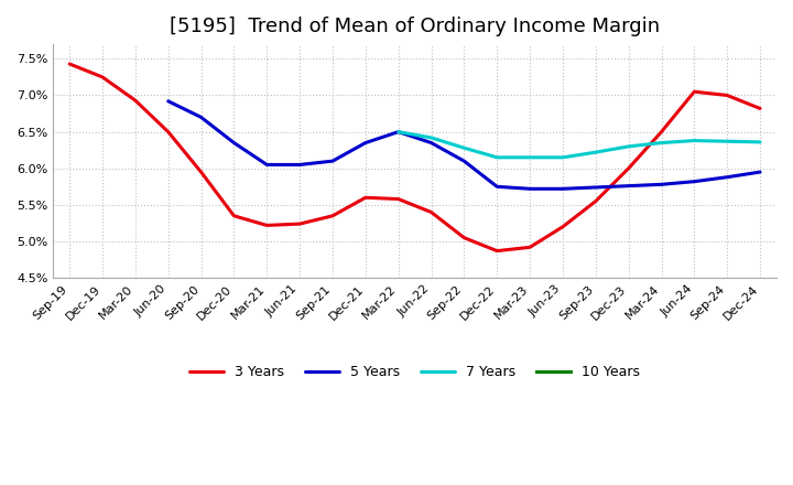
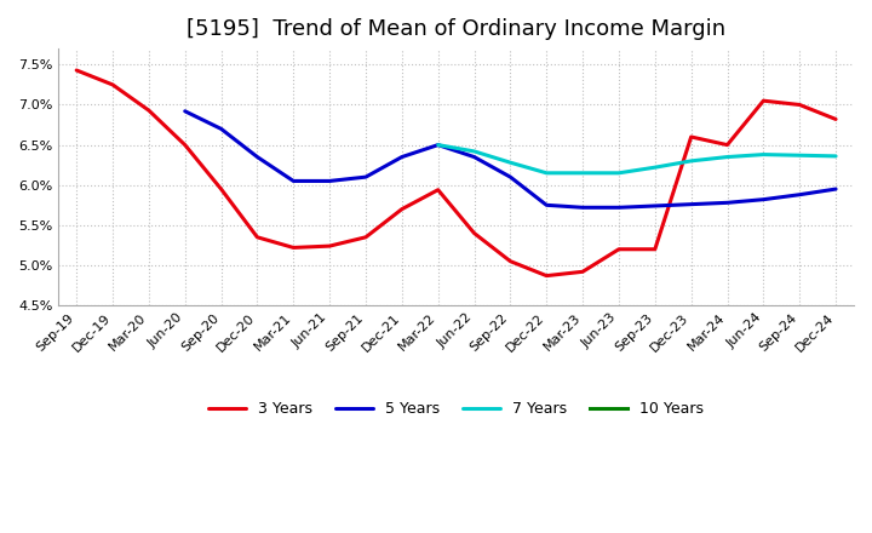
3 Years/Dec-21: 5.60% -> 5.70%
3 Years/Mar-22: 5.58% -> 5.94%
3 Years/Sep-23: 5.55% -> 5.20%
3 Years/Dec-23: 6.00% -> 6.60%
